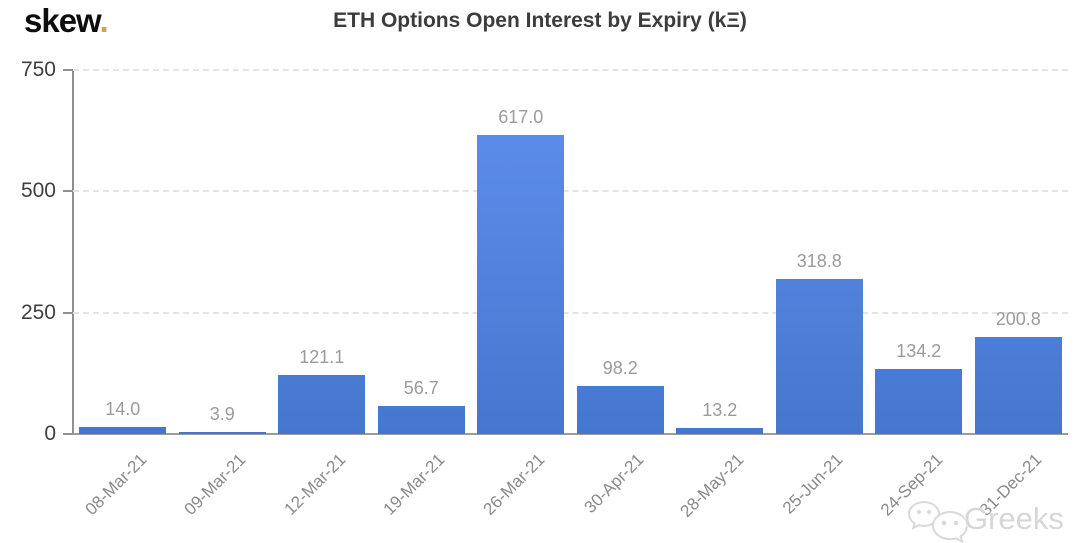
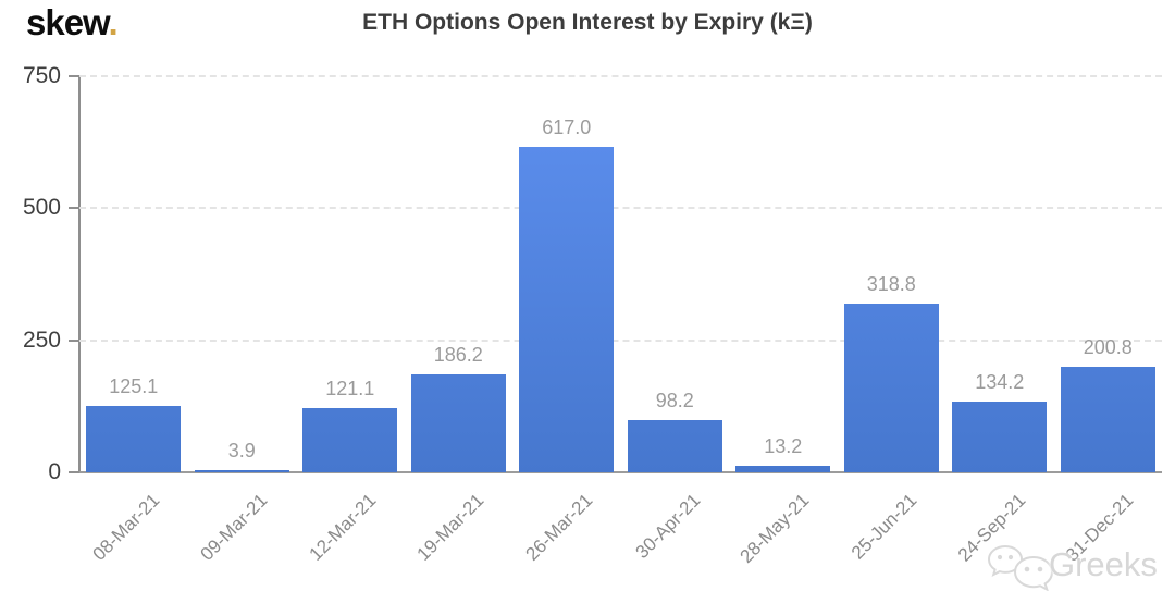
08-Mar-21: 14.0 -> 125.1
19-Mar-21: 56.7 -> 186.2
